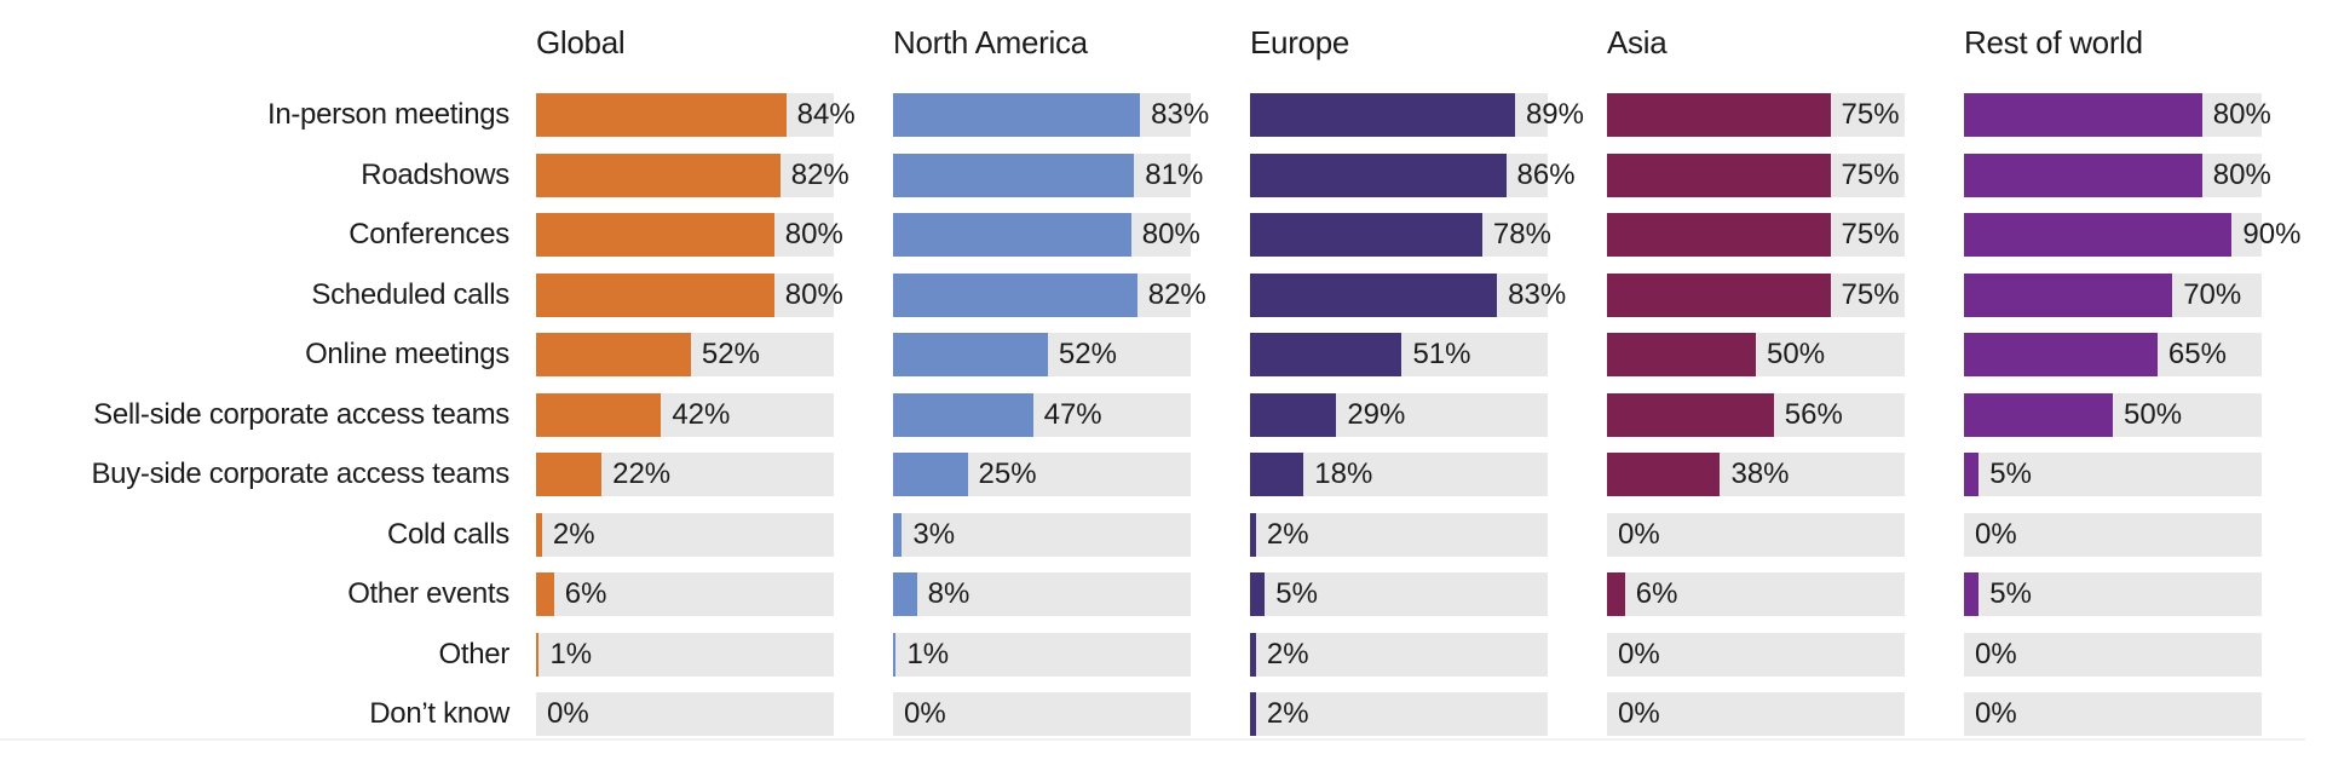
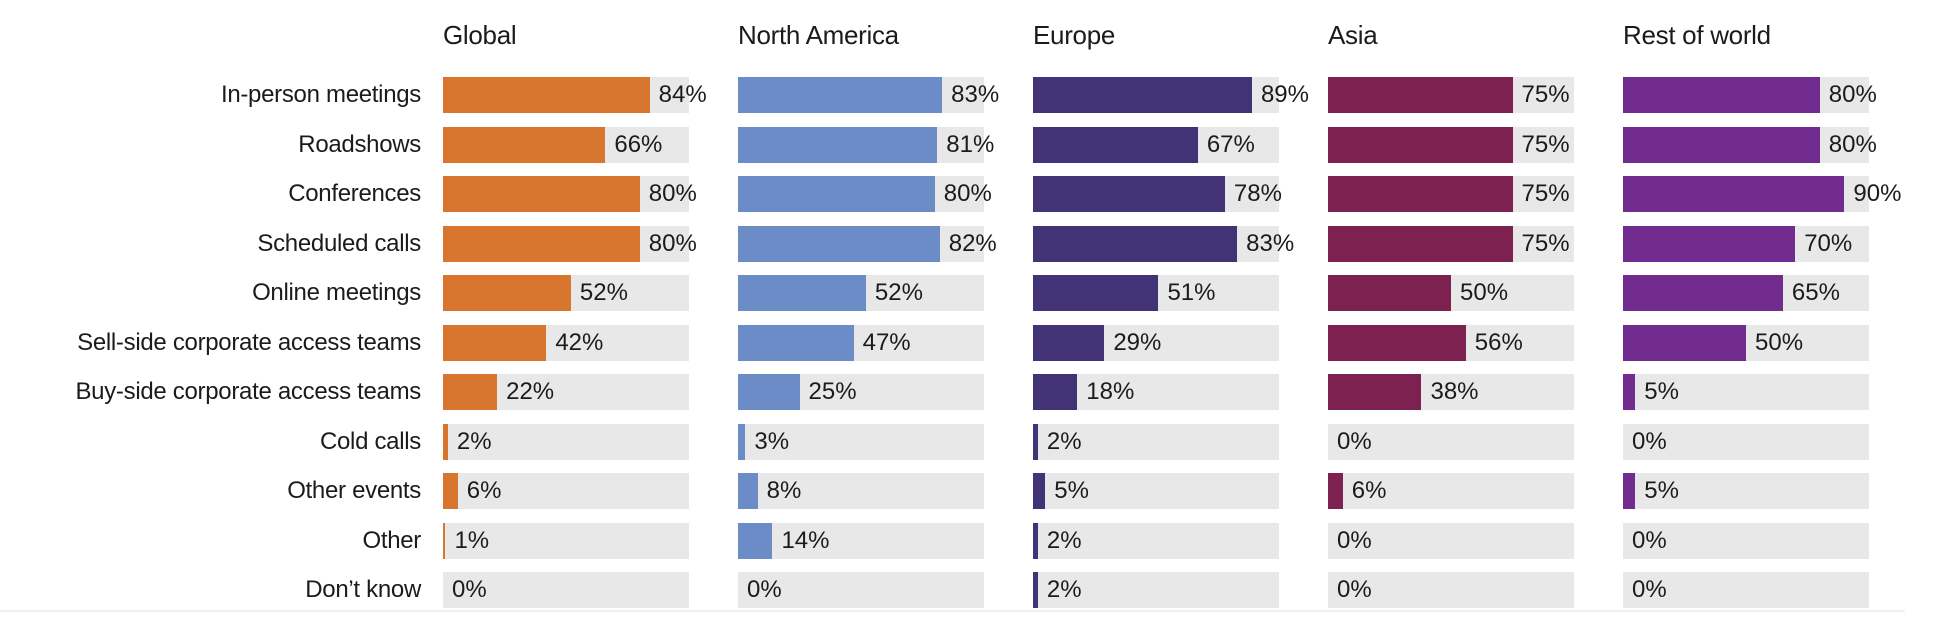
Global/Roadshows: 82% -> 66%
Europe/Roadshows: 86% -> 67%
North America/Other: 1% -> 14%
